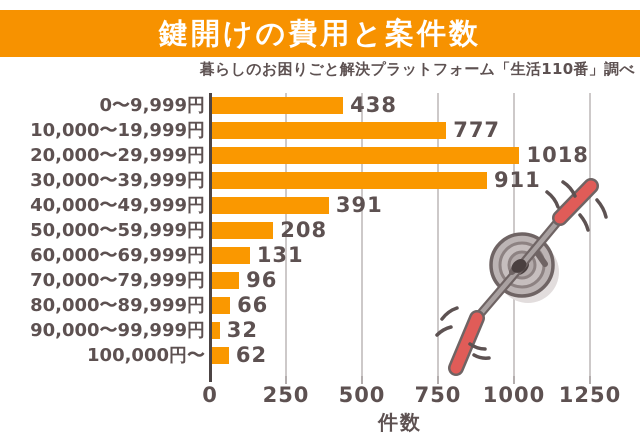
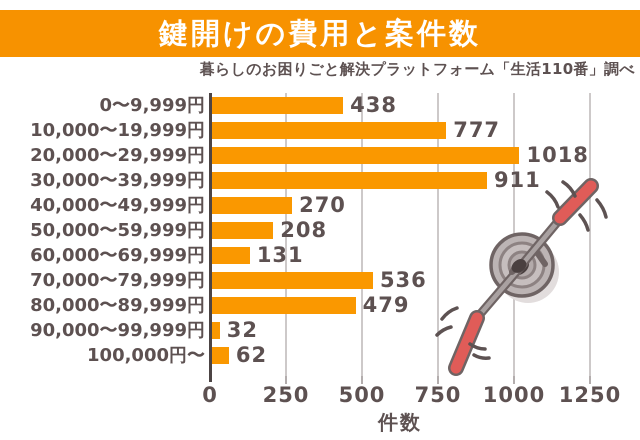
40,000〜49,999円: 391 -> 270
70,000〜79,999円: 96 -> 536
80,000〜89,999円: 66 -> 479
